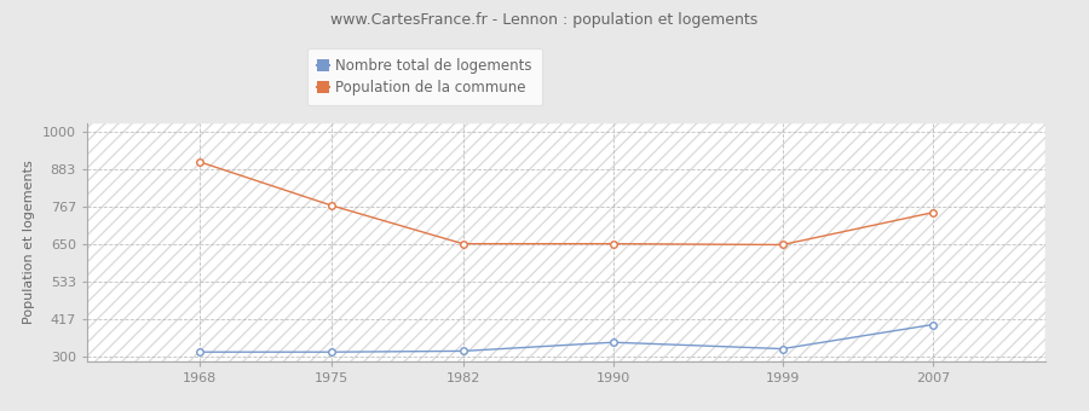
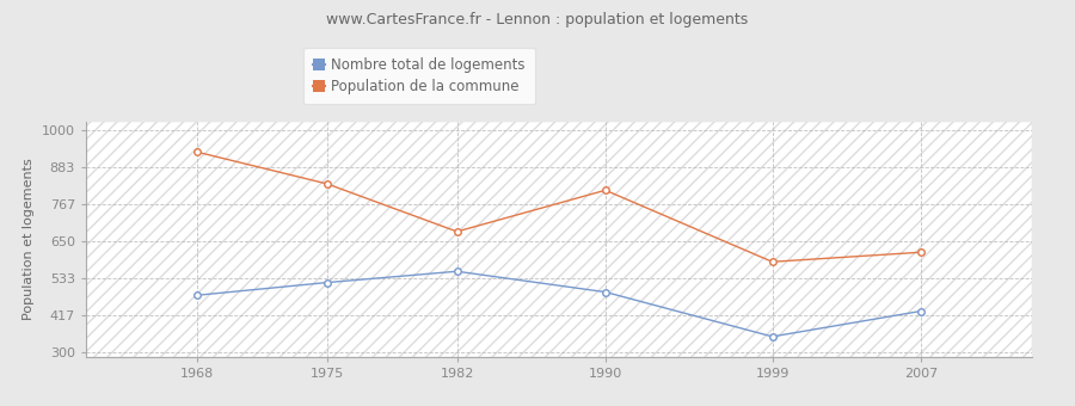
Nombre total de logements/1968: 315 -> 480
Population de la commune/1968: 905 -> 930
Nombre total de logements/1975: 315 -> 520
Population de la commune/1975: 770 -> 830
Nombre total de logements/1982: 318 -> 555
Population de la commune/1982: 651 -> 680
Nombre total de logements/1990: 345 -> 490
Population de la commune/1990: 651 -> 810
Nombre total de logements/1999: 325 -> 350
Population de la commune/1999: 648 -> 585
Nombre total de logements/2007: 400 -> 430
Population de la commune/2007: 748 -> 615
